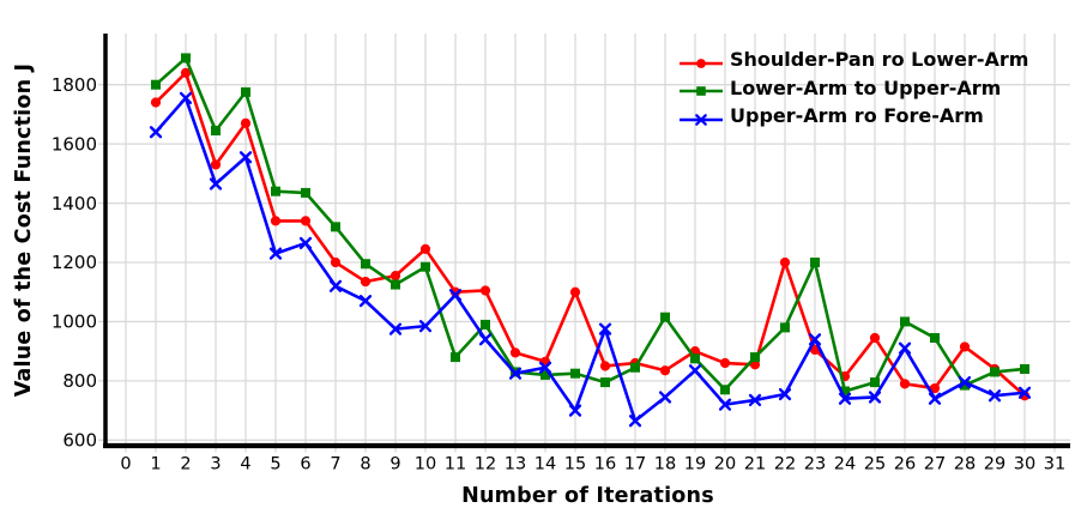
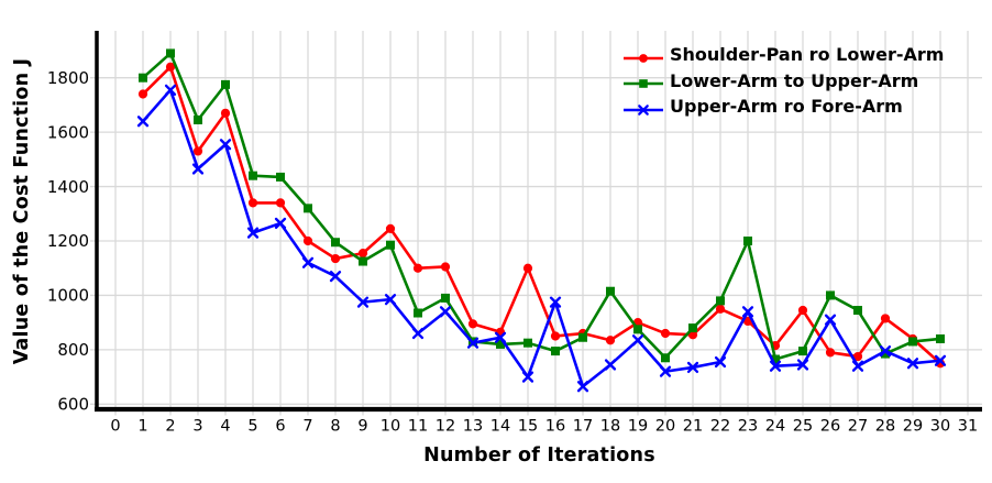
Lower-Arm to Upper-Arm/11: 880 -> 940
Upper-Arm ro Fore-Arm/11: 1090 -> 860
Shoulder-Pan ro Lower-Arm/22: 1200 -> 950
